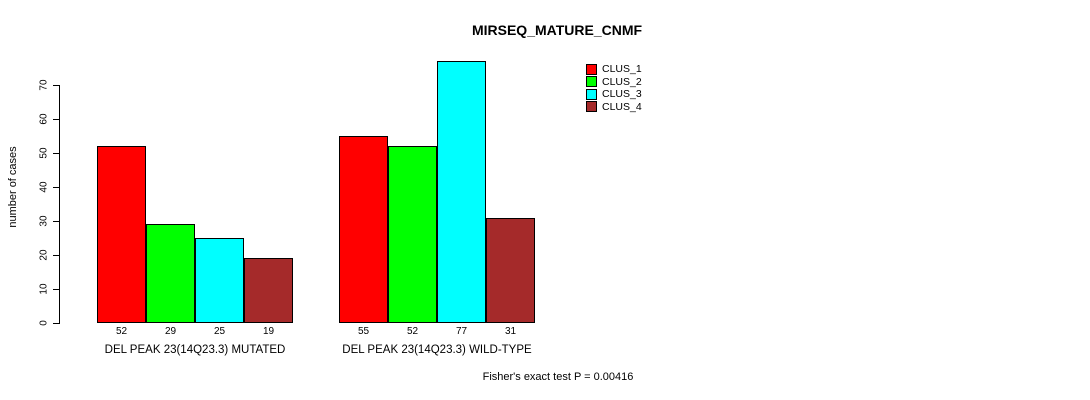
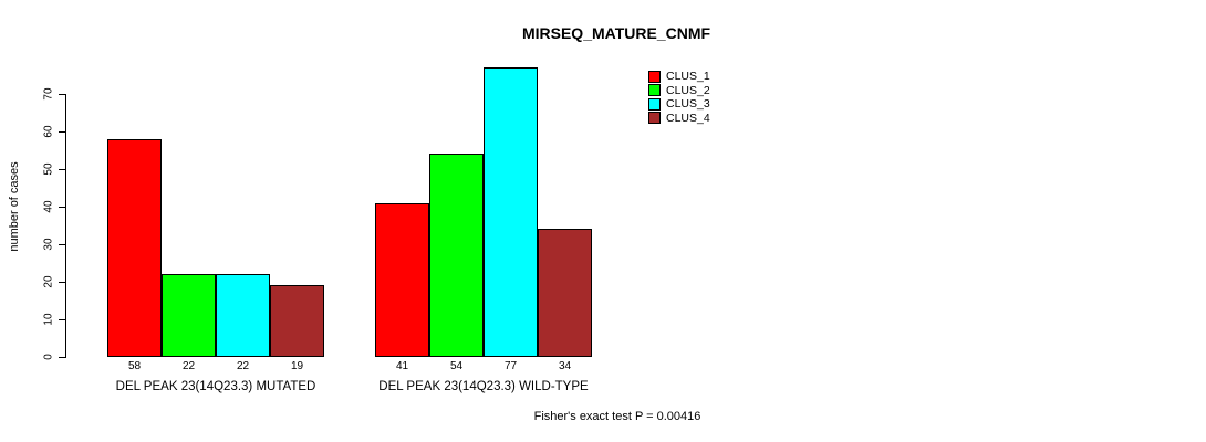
CLUS_1/DEL PEAK 23(14Q23.3) MUTATED: 52 -> 58
CLUS_2/DEL PEAK 23(14Q23.3) MUTATED: 29 -> 22
CLUS_3/DEL PEAK 23(14Q23.3) MUTATED: 25 -> 22
CLUS_1/DEL PEAK 23(14Q23.3) WILD-TYPE: 55 -> 41
CLUS_2/DEL PEAK 23(14Q23.3) WILD-TYPE: 52 -> 54
CLUS_4/DEL PEAK 23(14Q23.3) WILD-TYPE: 31 -> 34
